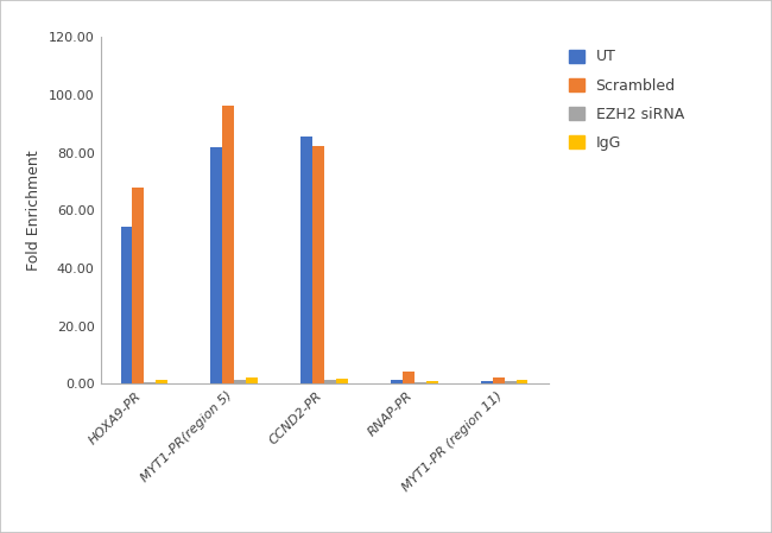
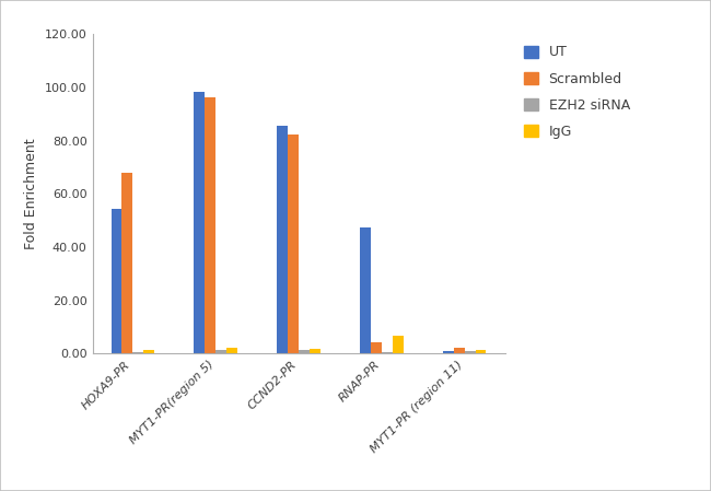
UT/MYT1-PR(region 5): 82.0 -> 98.5
UT/RNAP-PR: 1.2 -> 47.5
IgG/RNAP-PR: 0.8 -> 6.5
